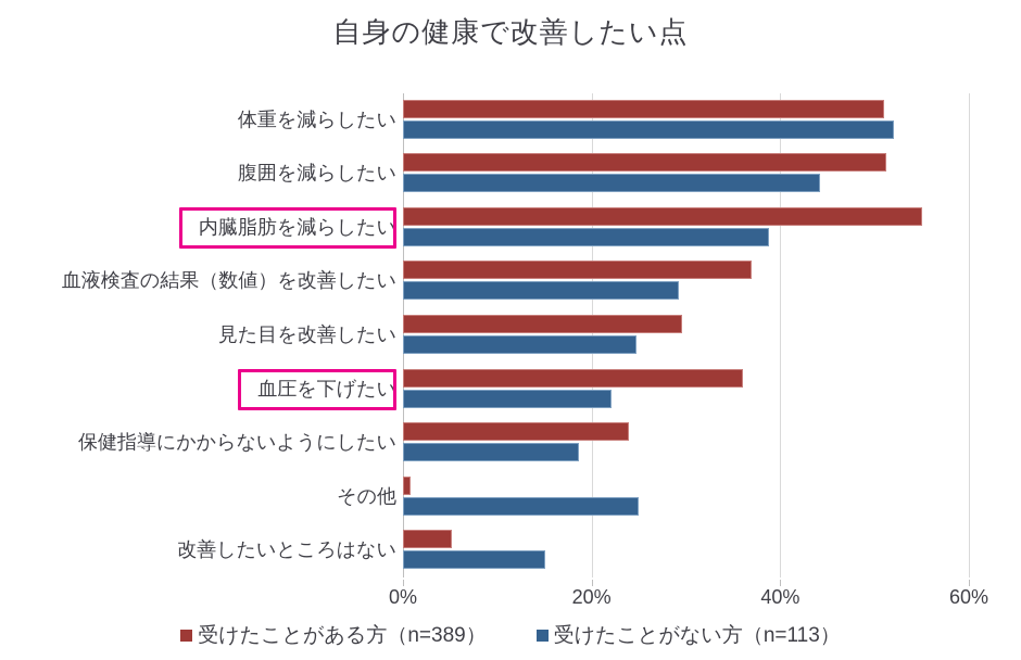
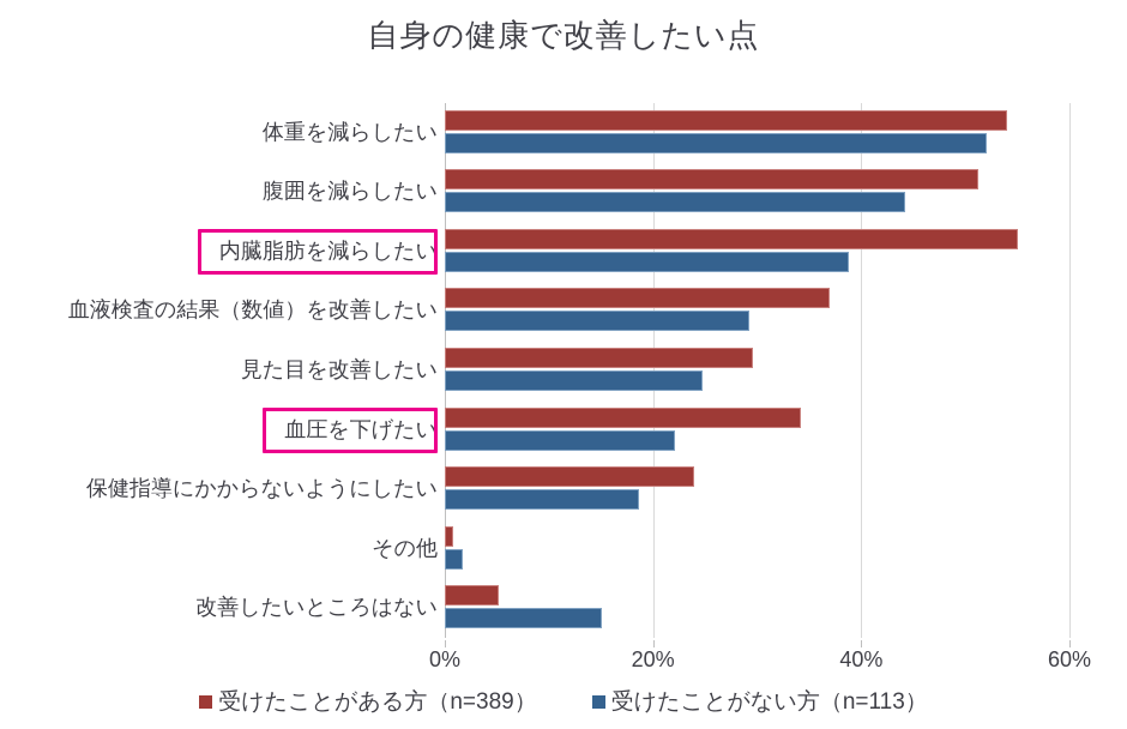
受けたことがある方（n=389）/体重を減らしたい: 51% -> 54%
受けたことがある方（n=389）/血圧を下げたい: 36% -> 34%
受けたことがない方（n=113）/その他: 25% -> 2%
